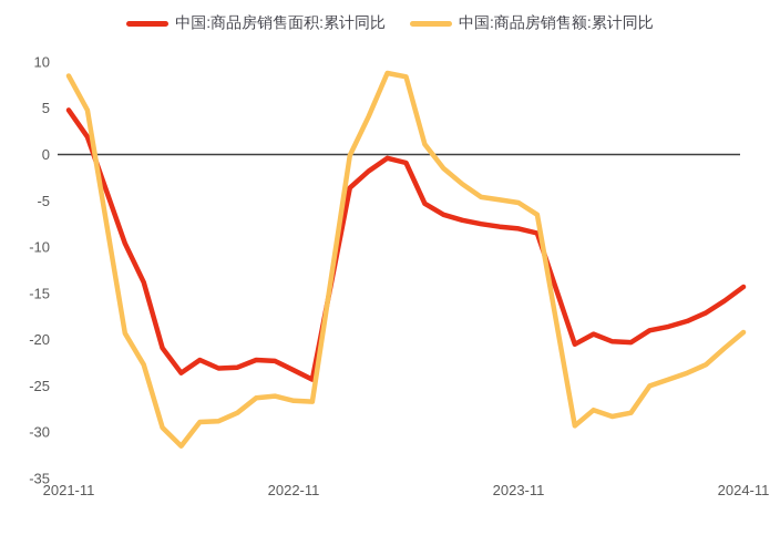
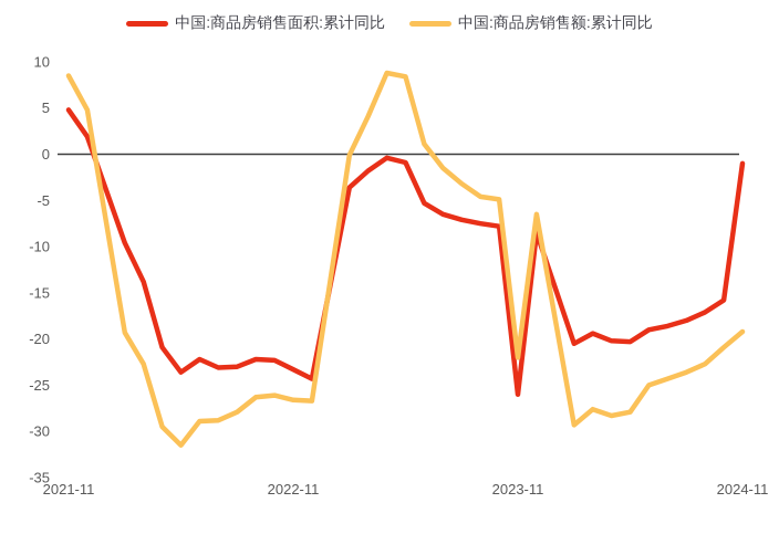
中国:商品房销售面积:累计同比/2023-11: -8 -> -26
中国:商品房销售额:累计同比/2023-11: -5 -> -22
中国:商品房销售面积:累计同比/2024-11: -14 -> -1
